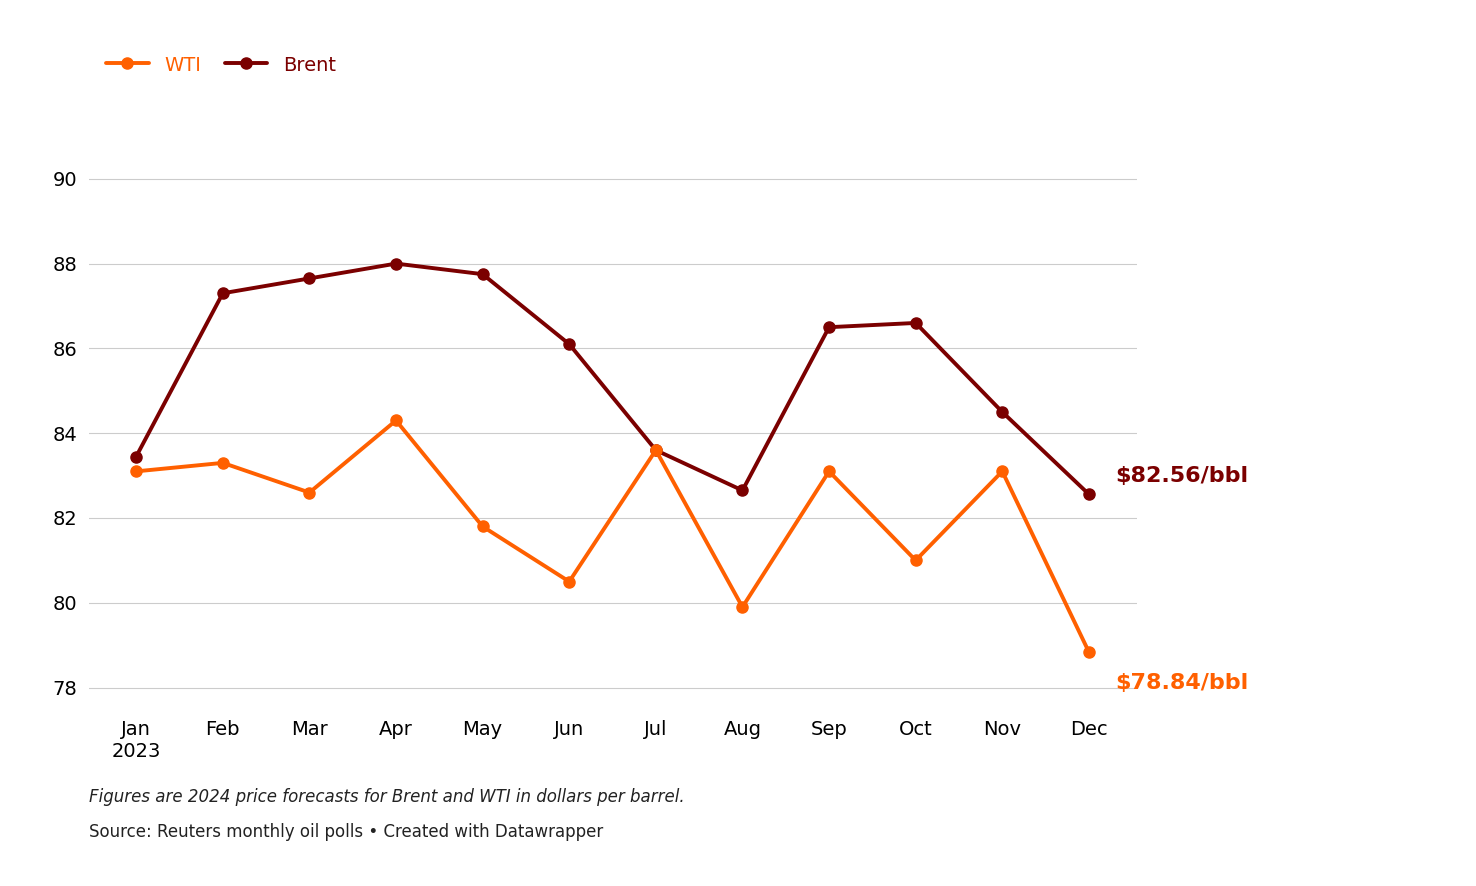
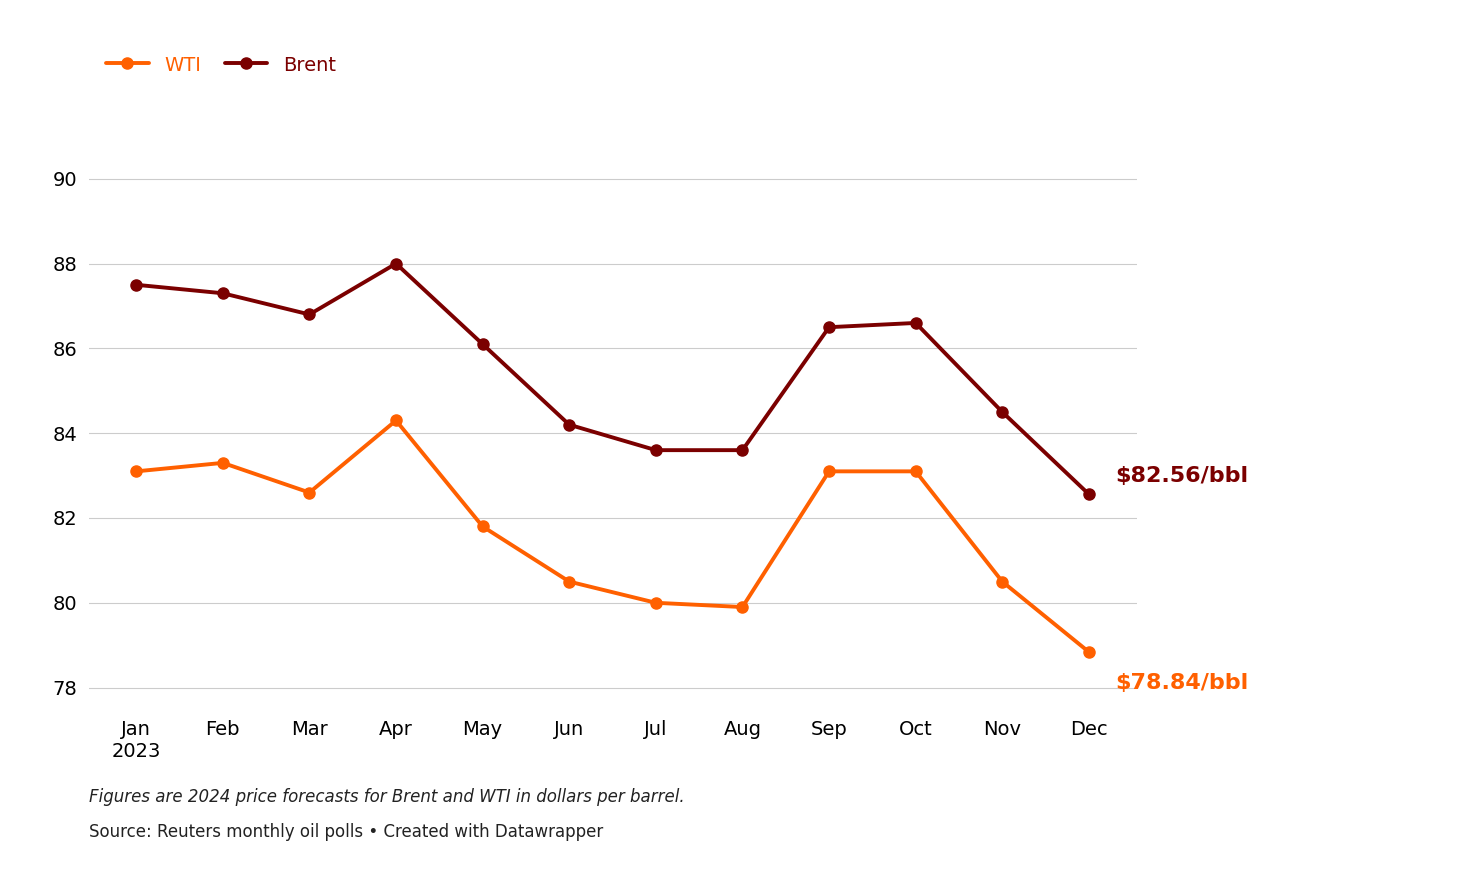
Brent/Jan 2023: 83.45 -> 87.50
Brent/Mar: 87.65 -> 86.80
Brent/May: 87.75 -> 86.10
Brent/Jun: 86.10 -> 84.20
WTI/Jul: 83.60 -> 80.00
Brent/Aug: 82.65 -> 83.60
WTI/Oct: 81.00 -> 83.10
WTI/Nov: 83.10 -> 80.50
